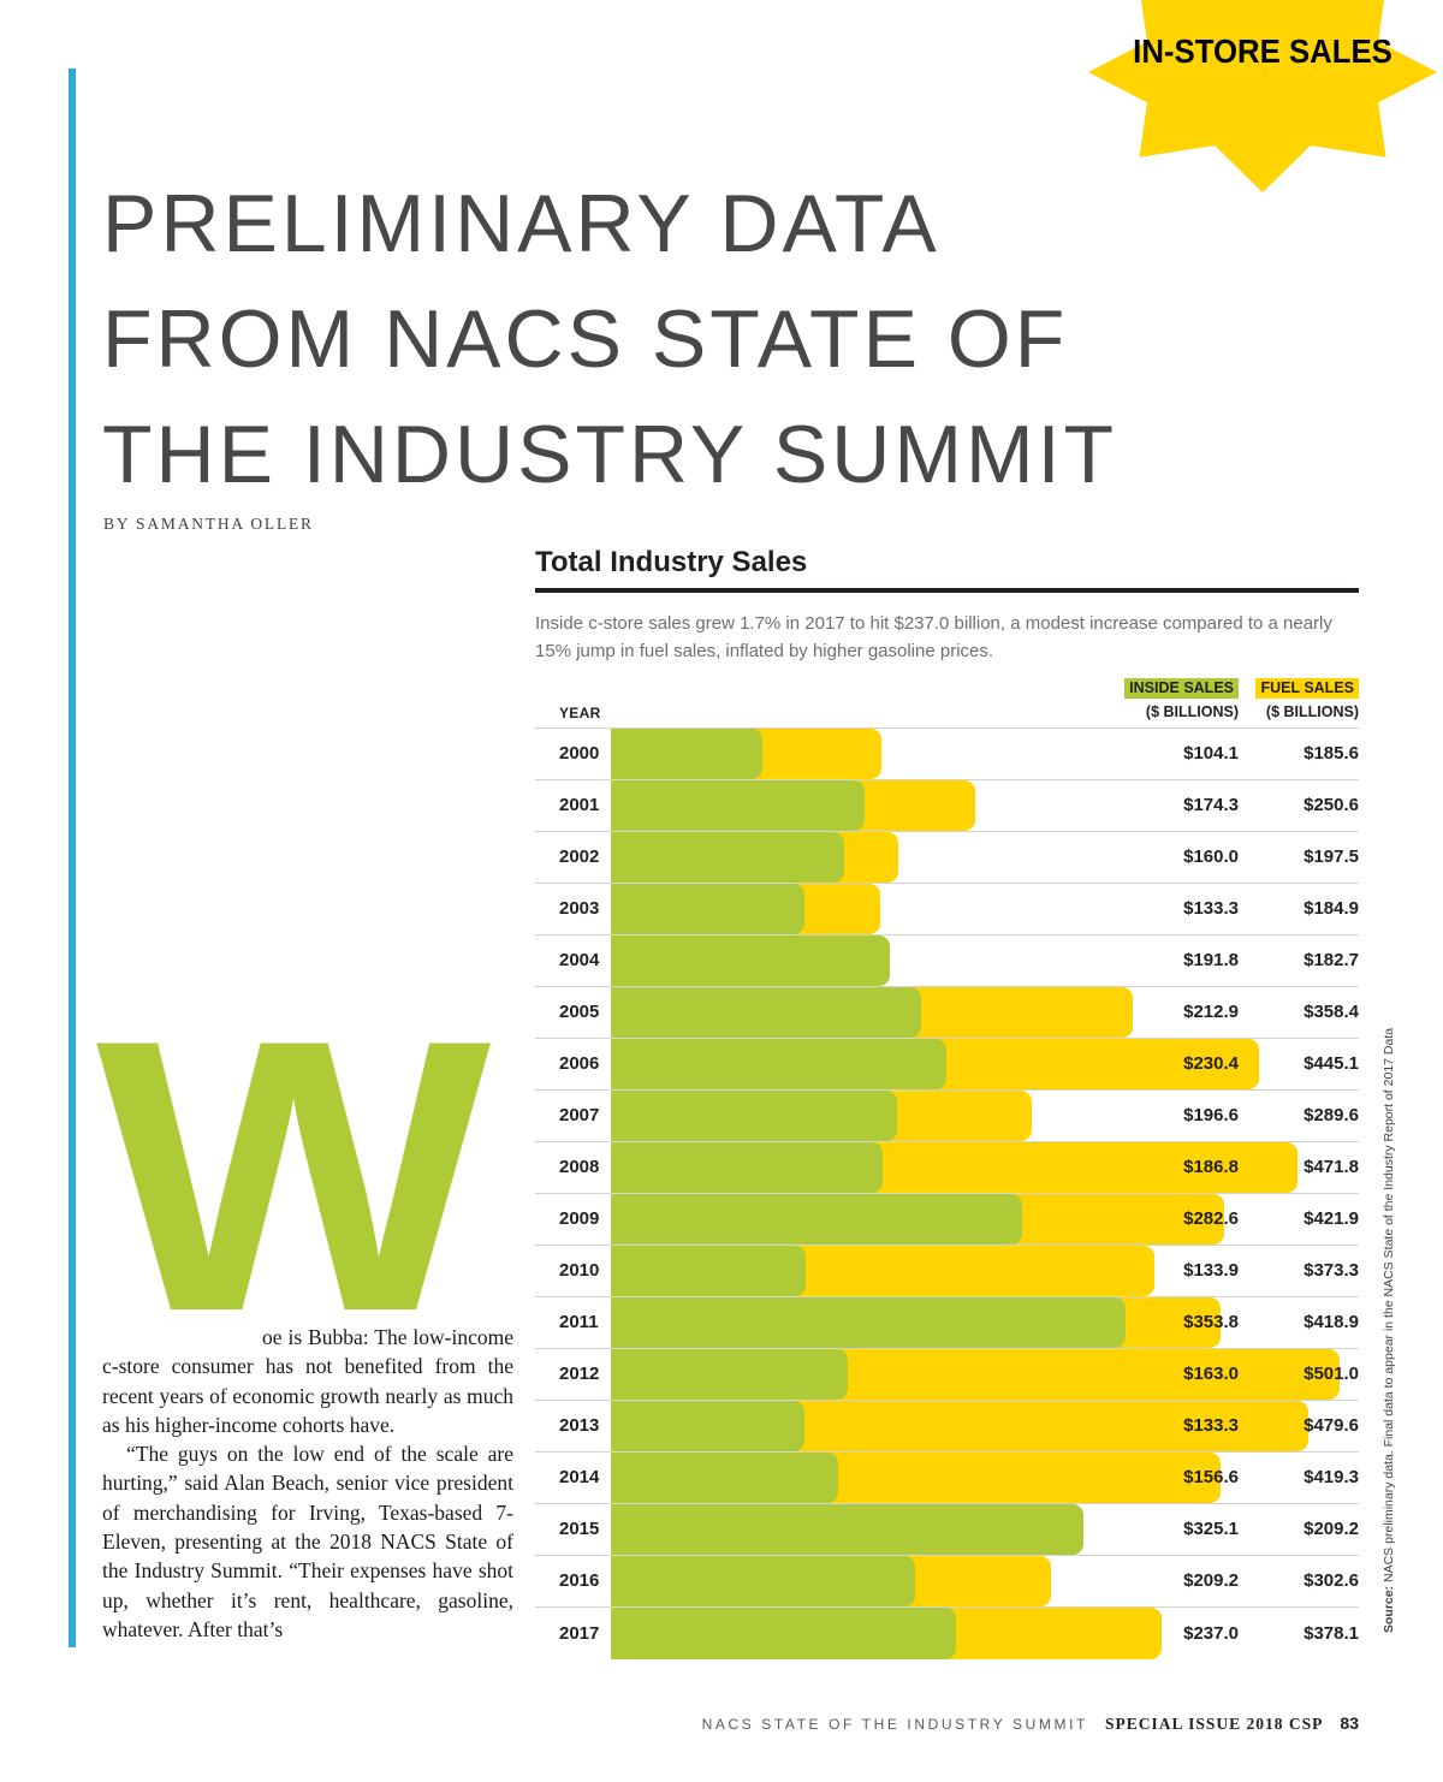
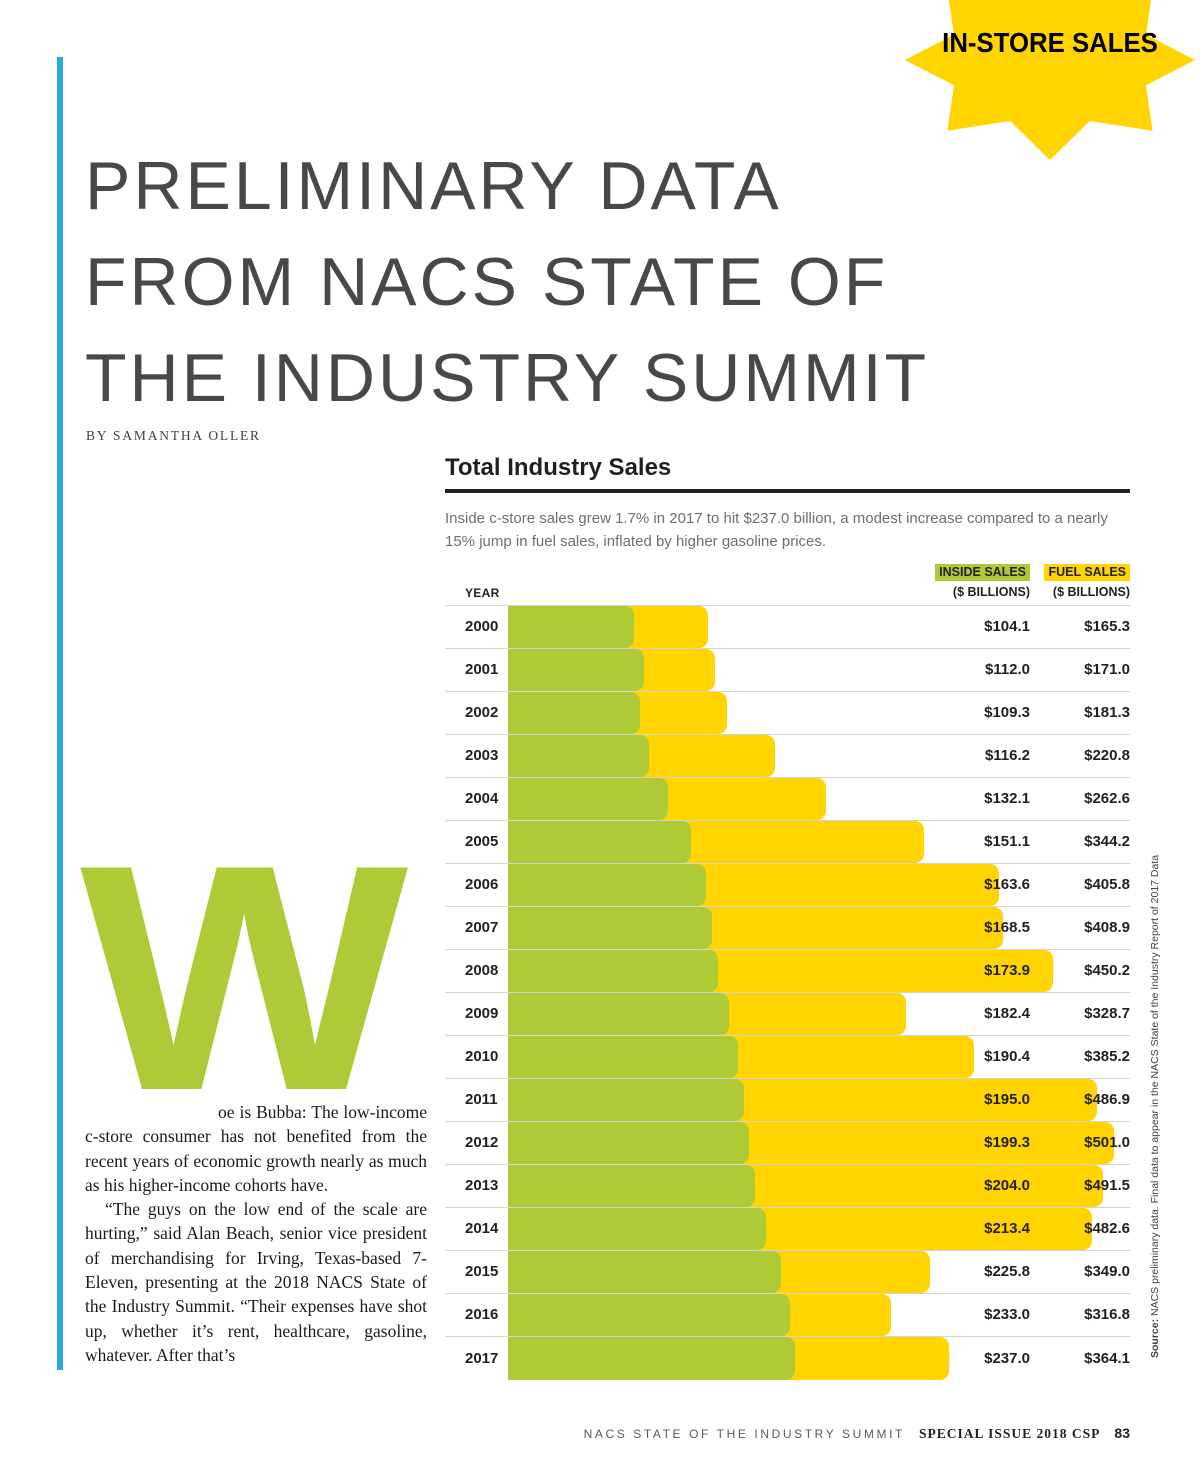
FUEL SALES ($ BILLIONS)/2000: $185.6 -> $165.3
INSIDE SALES ($ BILLIONS)/2001: $174.3 -> $112.0
FUEL SALES ($ BILLIONS)/2001: $250.6 -> $171.0
INSIDE SALES ($ BILLIONS)/2002: $160.0 -> $109.3
FUEL SALES ($ BILLIONS)/2002: $197.5 -> $181.3
INSIDE SALES ($ BILLIONS)/2003: $133.3 -> $116.2
FUEL SALES ($ BILLIONS)/2003: $184.9 -> $220.8
INSIDE SALES ($ BILLIONS)/2004: $191.8 -> $132.1
FUEL SALES ($ BILLIONS)/2004: $182.7 -> $262.6
INSIDE SALES ($ BILLIONS)/2005: $212.9 -> $151.1
FUEL SALES ($ BILLIONS)/2005: $358.4 -> $344.2
INSIDE SALES ($ BILLIONS)/2006: $230.4 -> $163.6
FUEL SALES ($ BILLIONS)/2006: $445.1 -> $405.8
INSIDE SALES ($ BILLIONS)/2007: $196.6 -> $168.5
FUEL SALES ($ BILLIONS)/2007: $289.6 -> $408.9
INSIDE SALES ($ BILLIONS)/2008: $186.8 -> $173.9
FUEL SALES ($ BILLIONS)/2008: $471.8 -> $450.2
INSIDE SALES ($ BILLIONS)/2009: $282.6 -> $182.4
FUEL SALES ($ BILLIONS)/2009: $421.9 -> $328.7
INSIDE SALES ($ BILLIONS)/2010: $133.9 -> $190.4
FUEL SALES ($ BILLIONS)/2010: $373.3 -> $385.2
INSIDE SALES ($ BILLIONS)/2011: $353.8 -> $195.0
FUEL SALES ($ BILLIONS)/2011: $418.9 -> $486.9
INSIDE SALES ($ BILLIONS)/2012: $163.0 -> $199.3
INSIDE SALES ($ BILLIONS)/2013: $133.3 -> $204.0
FUEL SALES ($ BILLIONS)/2013: $479.6 -> $491.5
INSIDE SALES ($ BILLIONS)/2014: $156.6 -> $213.4
FUEL SALES ($ BILLIONS)/2014: $419.3 -> $482.6
INSIDE SALES ($ BILLIONS)/2015: $325.1 -> $225.8
FUEL SALES ($ BILLIONS)/2015: $209.2 -> $349.0
INSIDE SALES ($ BILLIONS)/2016: $209.2 -> $233.0
FUEL SALES ($ BILLIONS)/2016: $302.6 -> $316.8
FUEL SALES ($ BILLIONS)/2017: $378.1 -> $364.1
